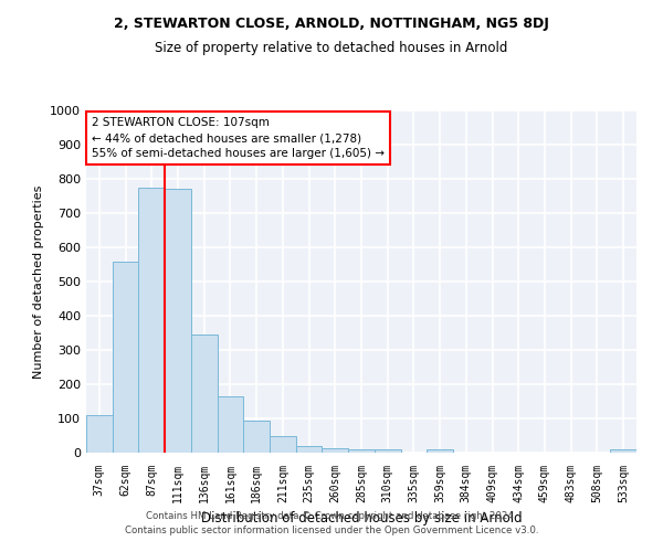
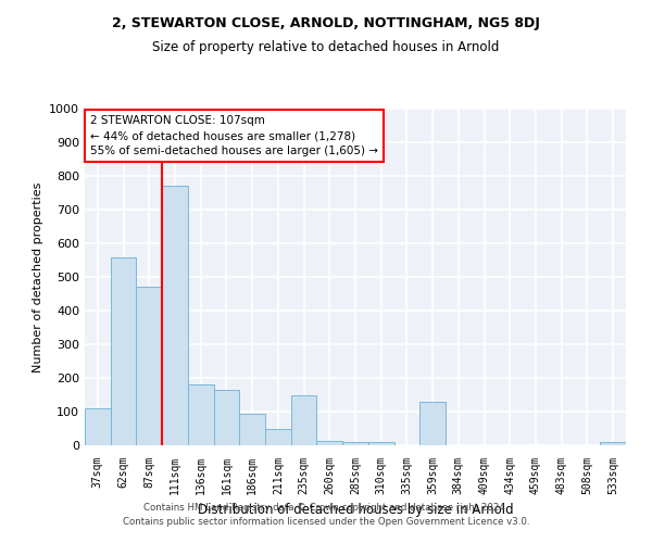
87sqm: 775 -> 470
136sqm: 345 -> 180
235sqm: 18 -> 150
359sqm: 10 -> 130
